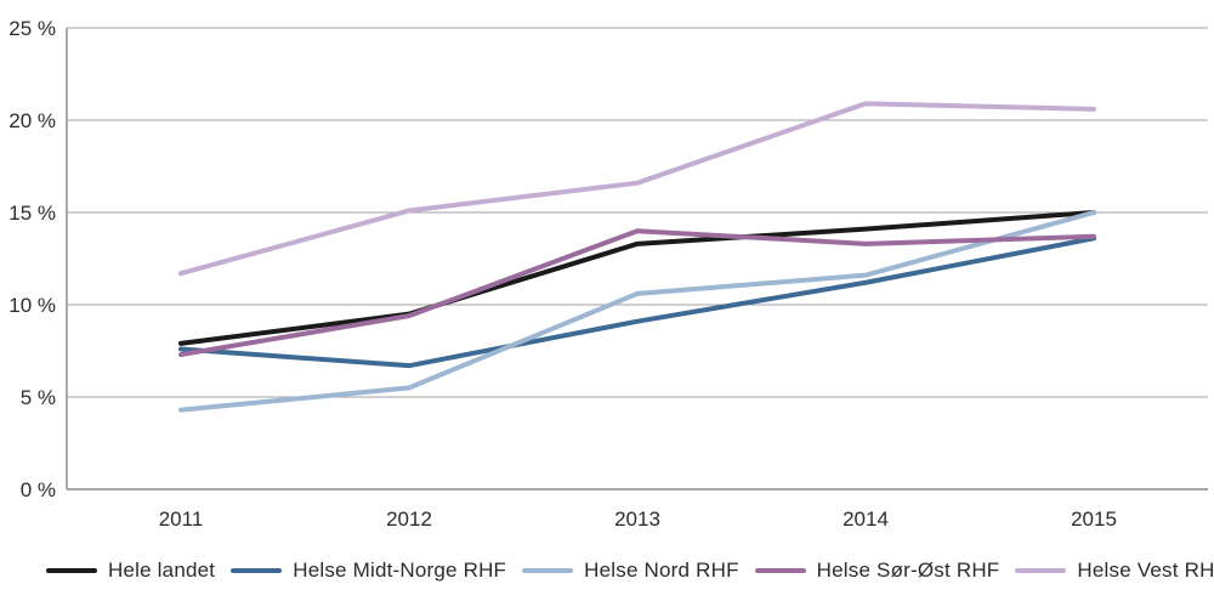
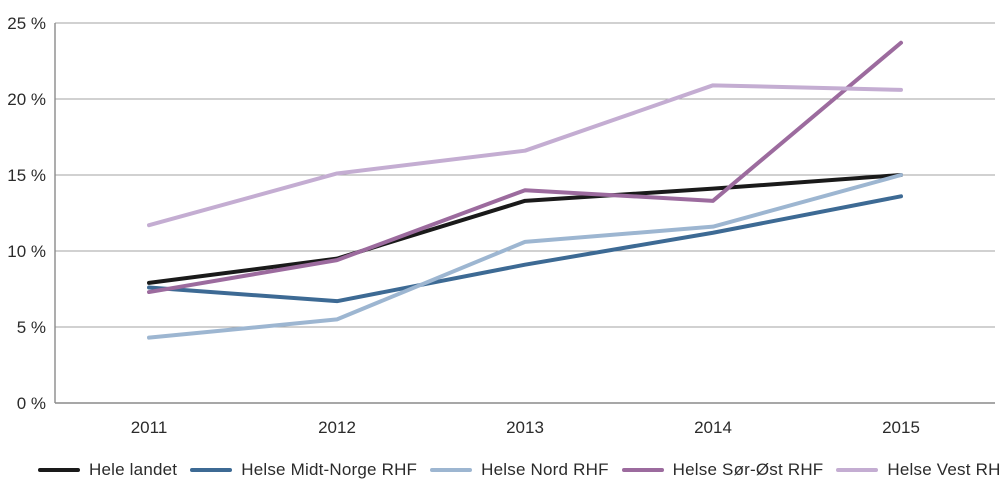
Helse Sør-Øst RHF/2015: 13.7% -> 23.7%
